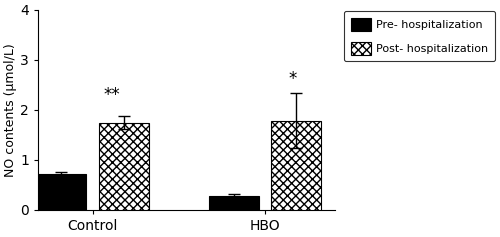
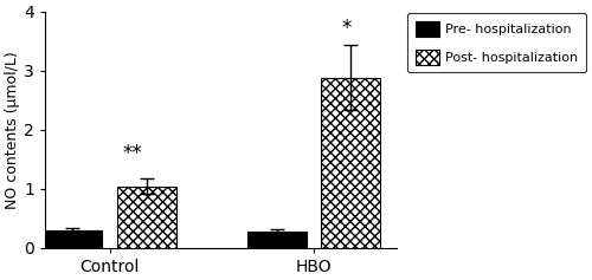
Pre- hospitalization/Control: 0.72 -> 0.30
Post- hospitalization/Control: 1.74 -> 1.04
Post- hospitalization/HBO: 1.78 -> 2.88
